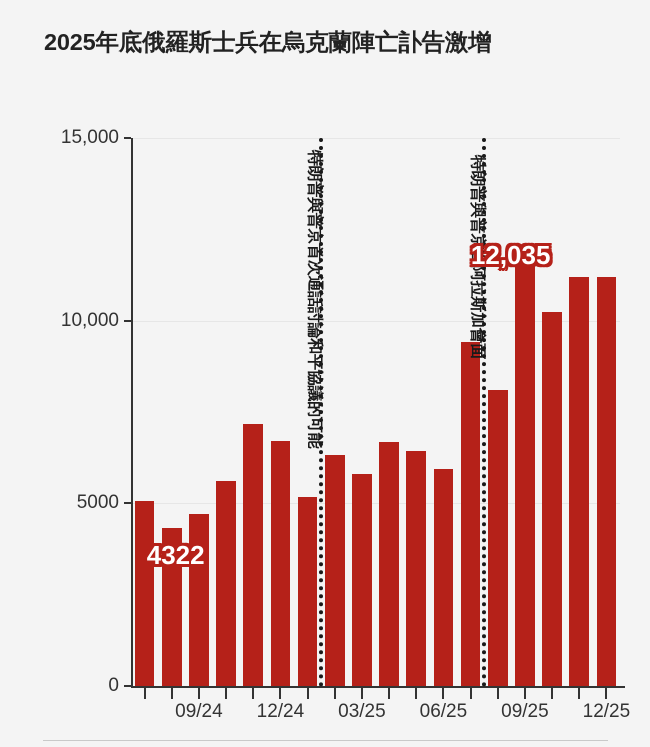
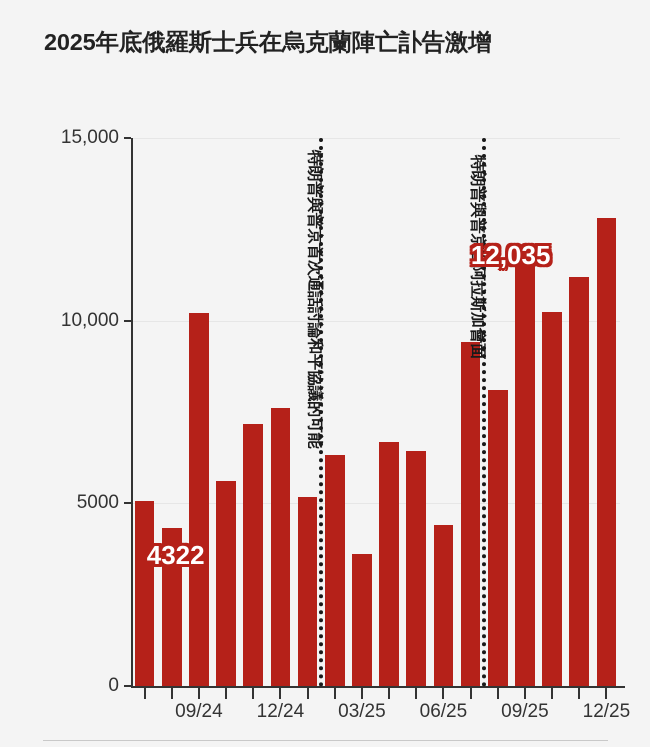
09/24: 4700 -> 10200
12/24: 6700 -> 7600
03/25: 5800 -> 3600
06/25: 6000 -> 4400
12/25: 11200 -> 12800
